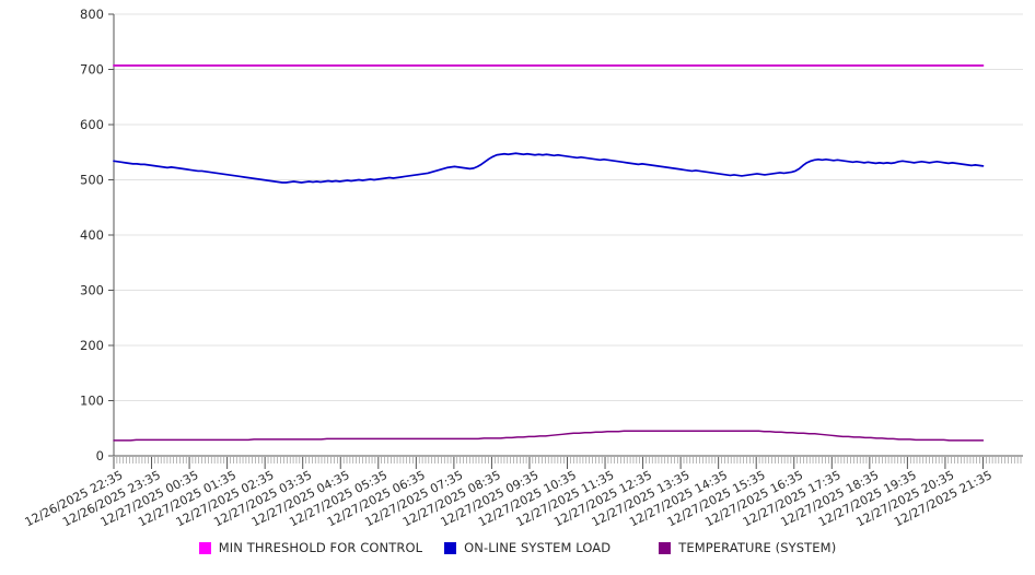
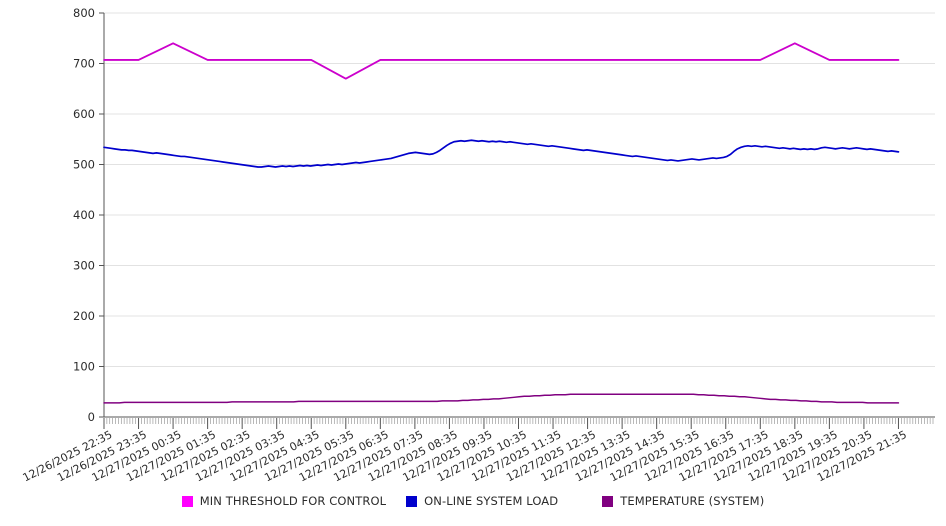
MIN THRESHOLD FOR CONTROL/12/27/2025 00:35: 710 -> 740
MIN THRESHOLD FOR CONTROL/12/27/2025 05:35: 710 -> 670
MIN THRESHOLD FOR CONTROL/12/27/2025 18:35: 710 -> 740
